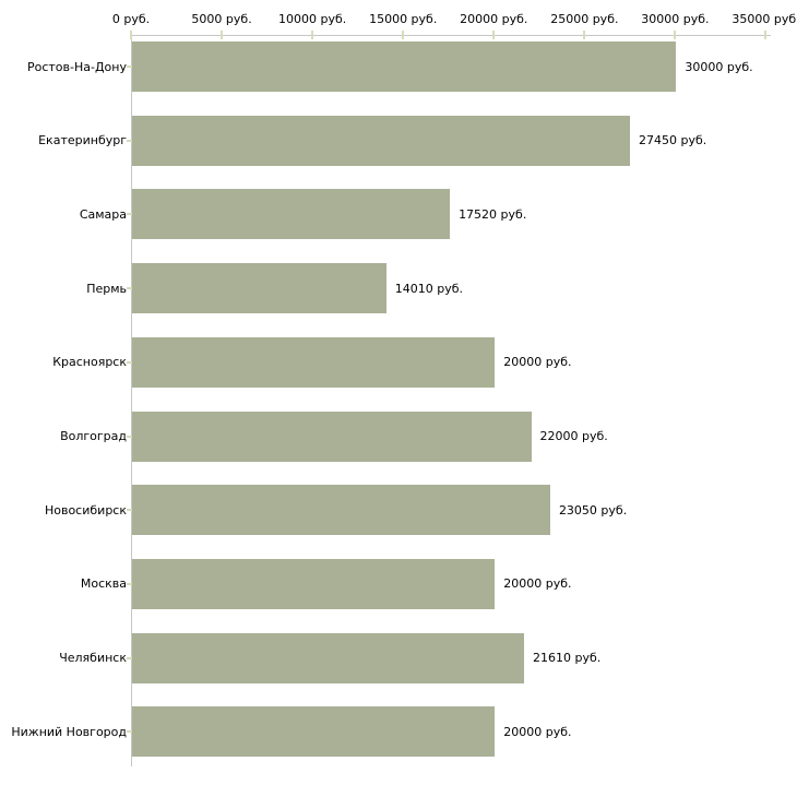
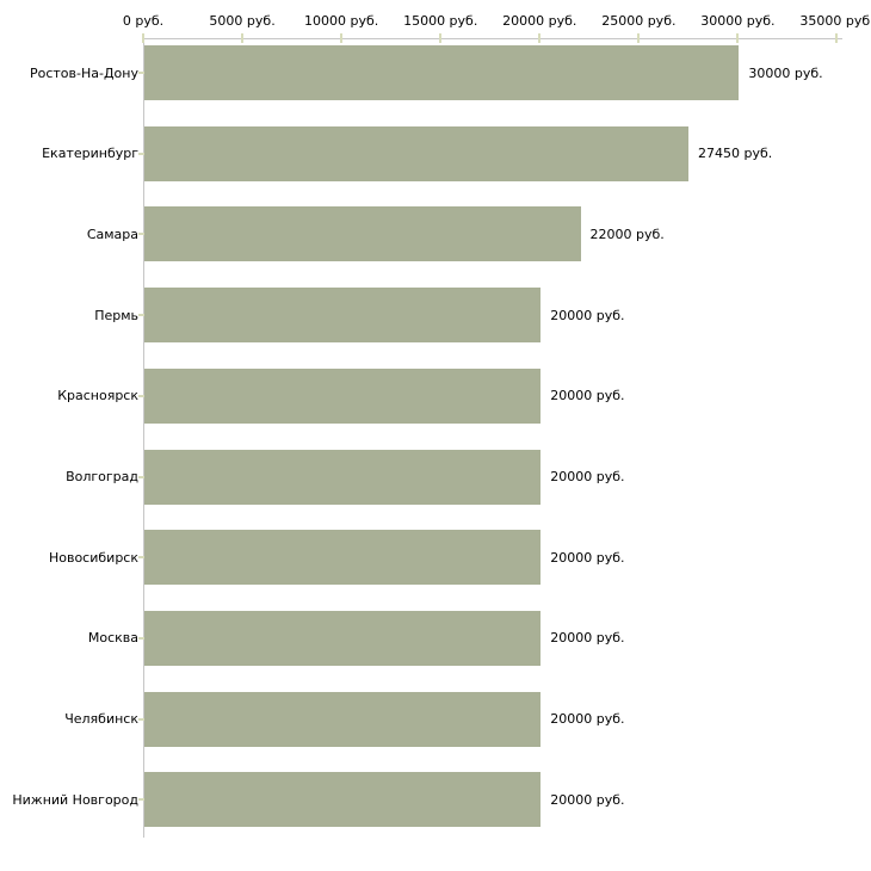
Самара: 17520 -> 22000
Пермь: 14010 -> 20000
Волгоград: 22000 -> 20000
Новосибирск: 23050 -> 20000
Челябинск: 21610 -> 20000
